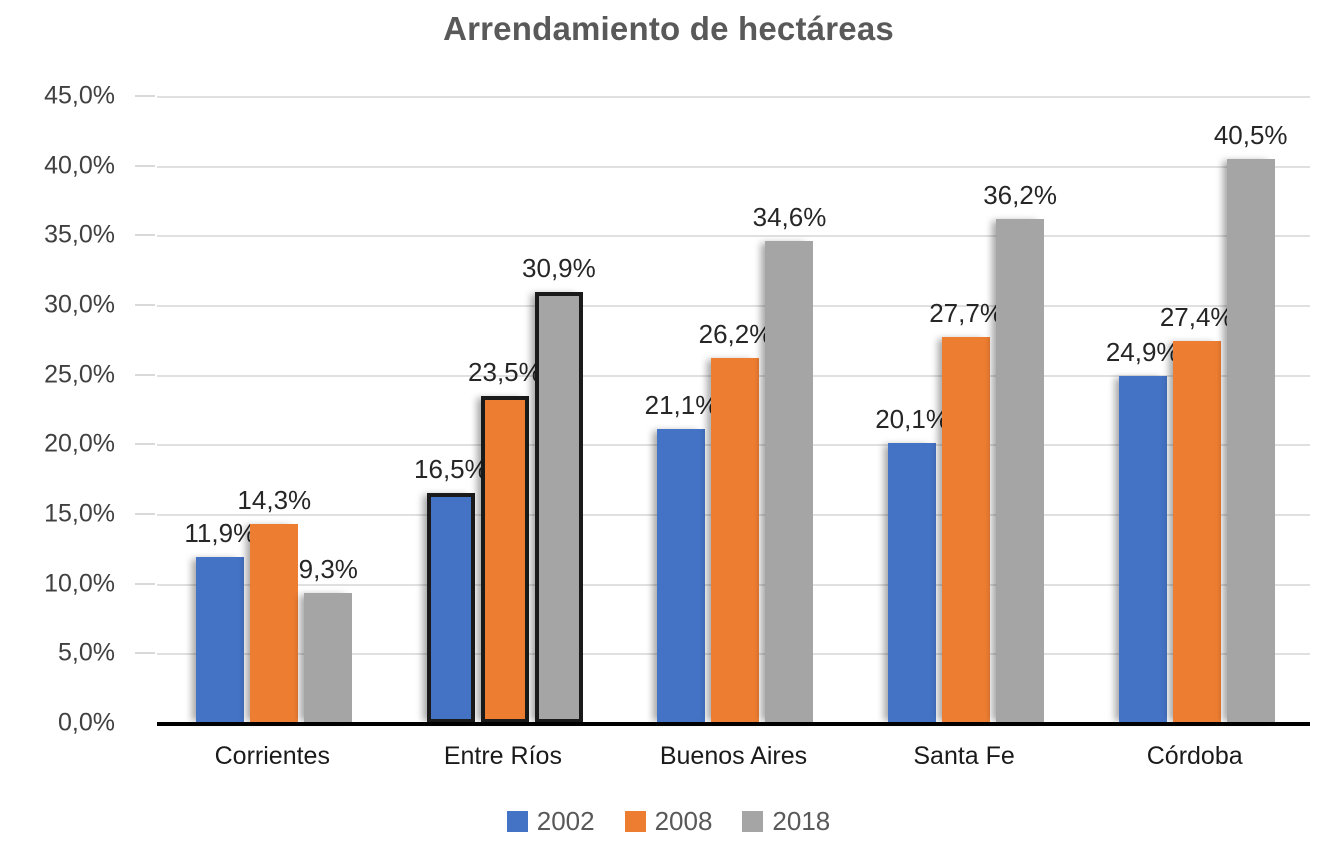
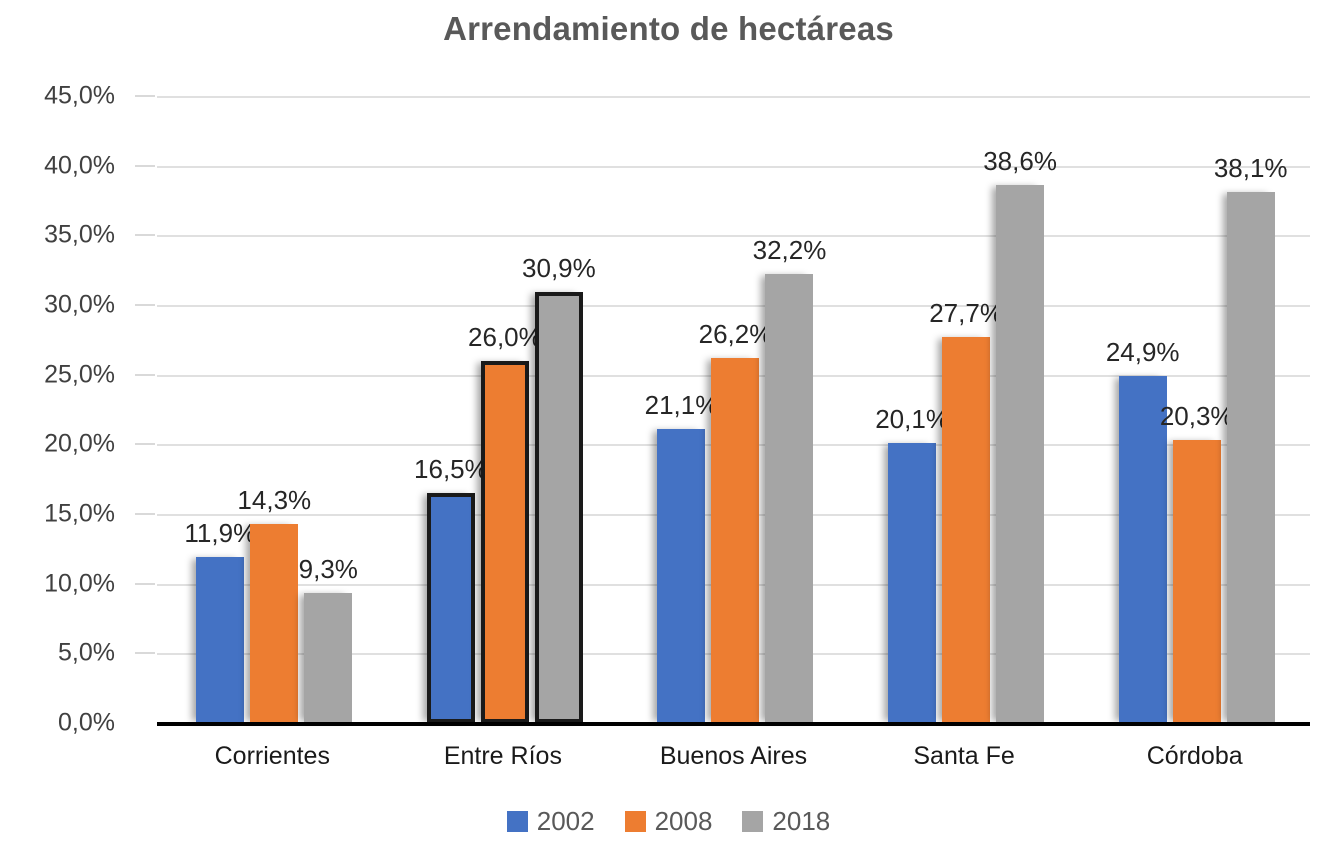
2008/Entre Ríos: 23,5% -> 26,0%
2018/Buenos Aires: 34,6% -> 32,2%
2018/Santa Fe: 36,2% -> 38,6%
2008/Córdoba: 27,4% -> 20,3%
2018/Córdoba: 40,5% -> 38,1%
